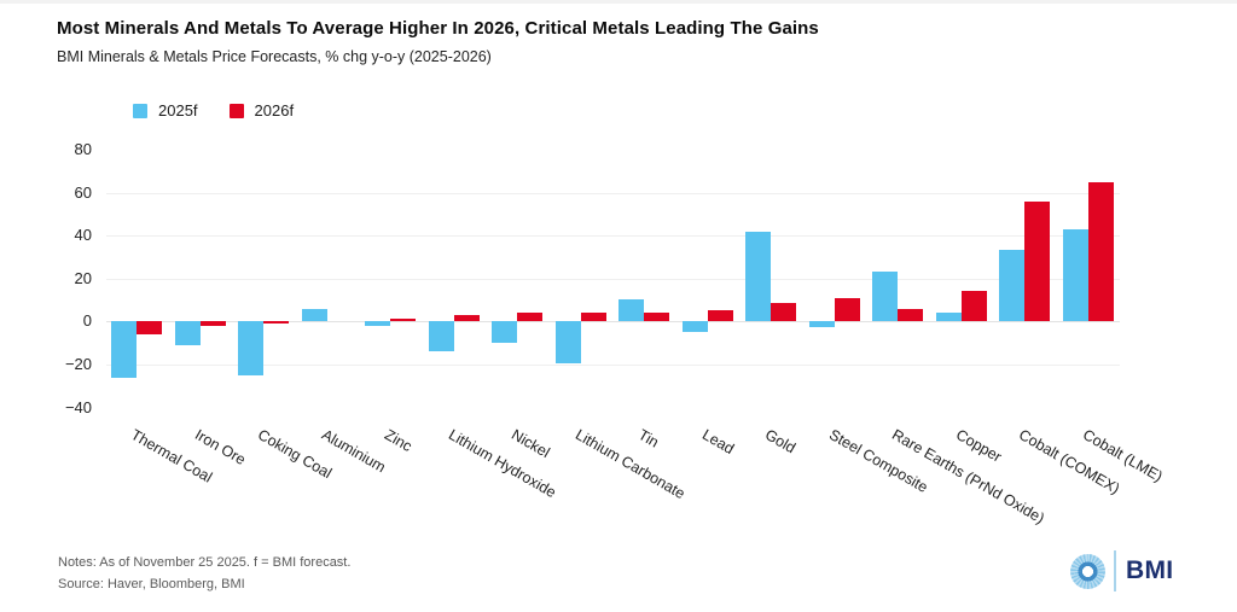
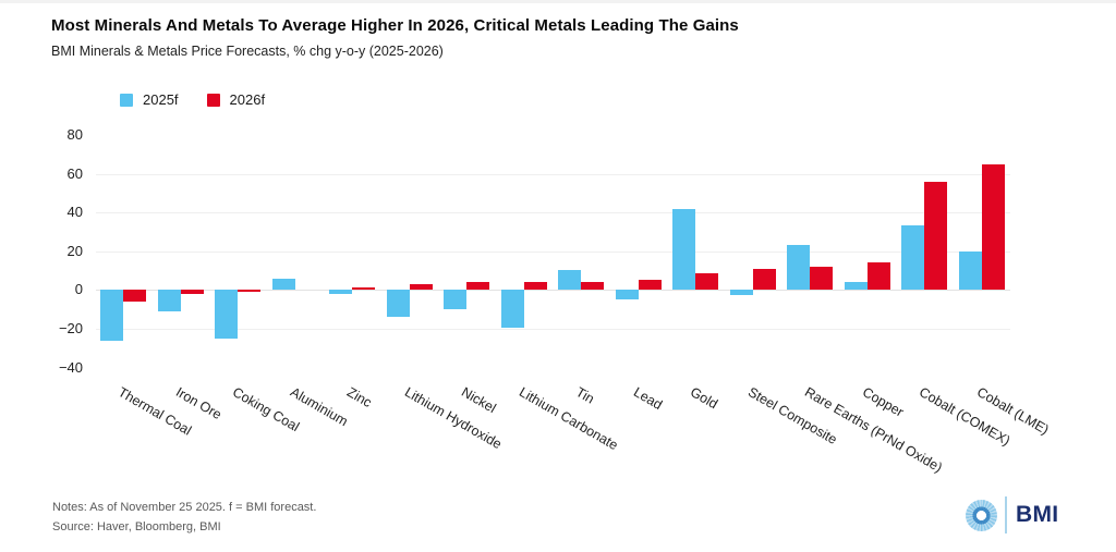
2026f/Rare Earths (PrNd Oxide): 6 -> 12
2025f/Cobalt (LME): 43 -> 20
